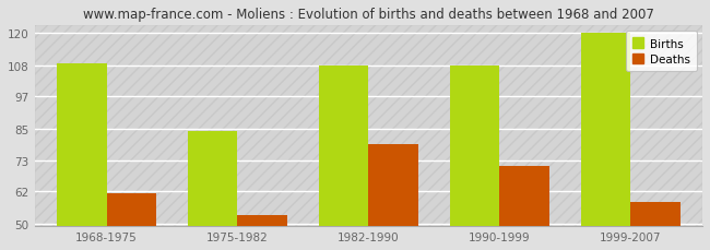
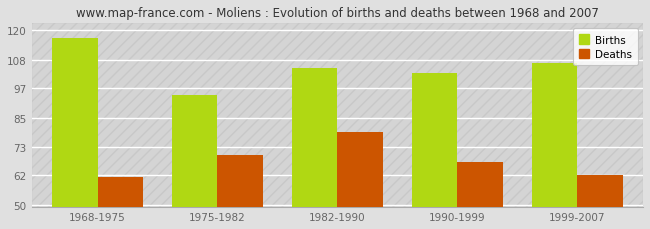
Births/1968-1975: 109 -> 117
Births/1975-1982: 84 -> 94
Deaths/1975-1982: 53 -> 70
Births/1982-1990: 108 -> 105
Births/1990-1999: 108 -> 103
Deaths/1990-1999: 71 -> 67
Births/1999-2007: 120 -> 107
Deaths/1999-2007: 58 -> 62
